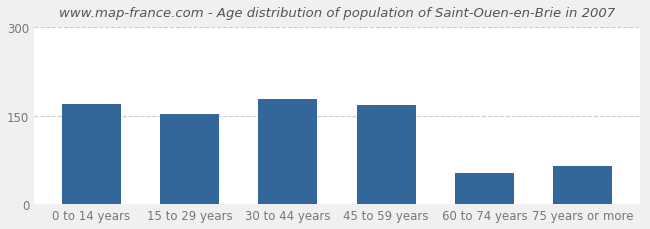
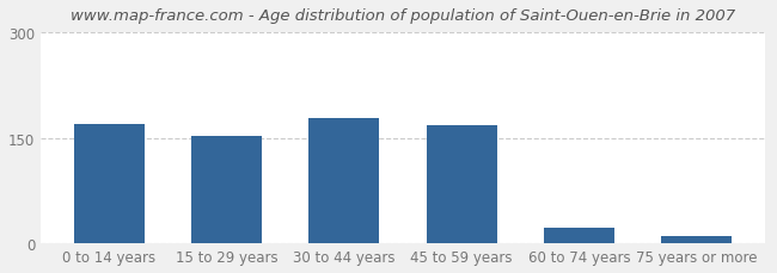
60 to 74 years: 52 -> 22
75 years or more: 64 -> 10
